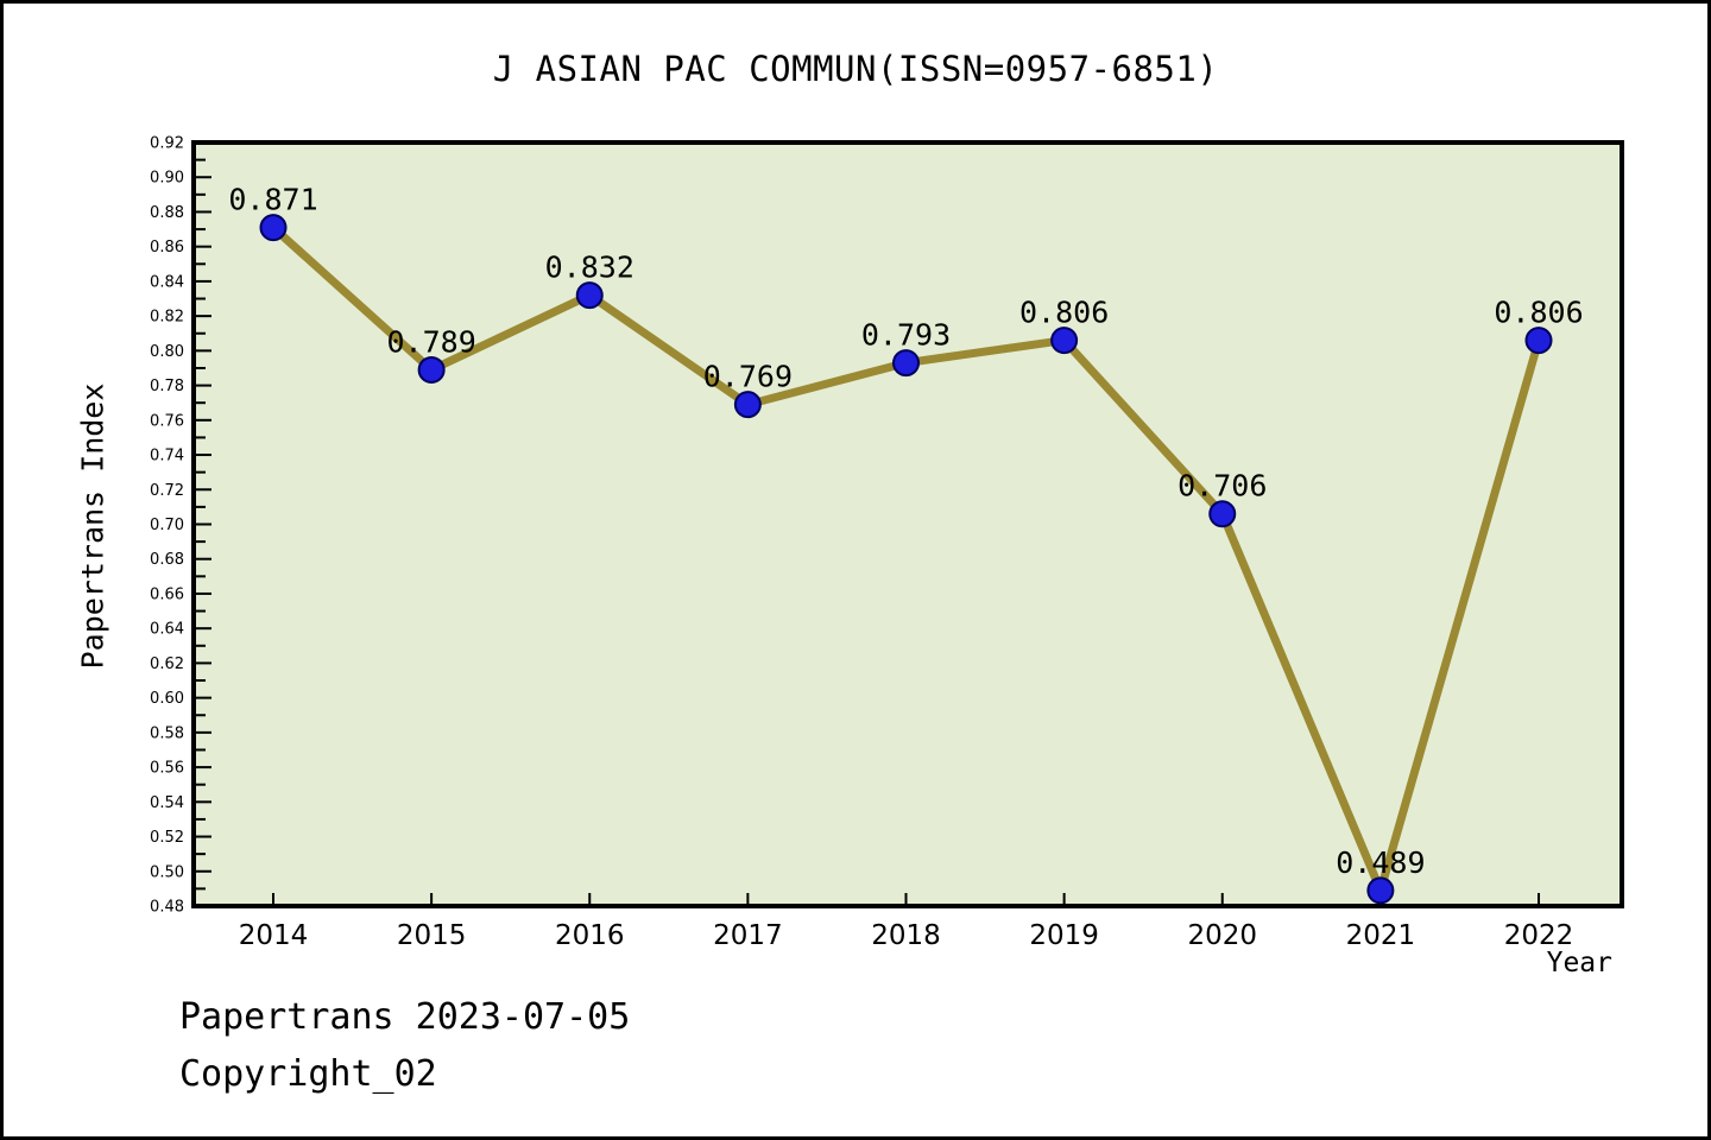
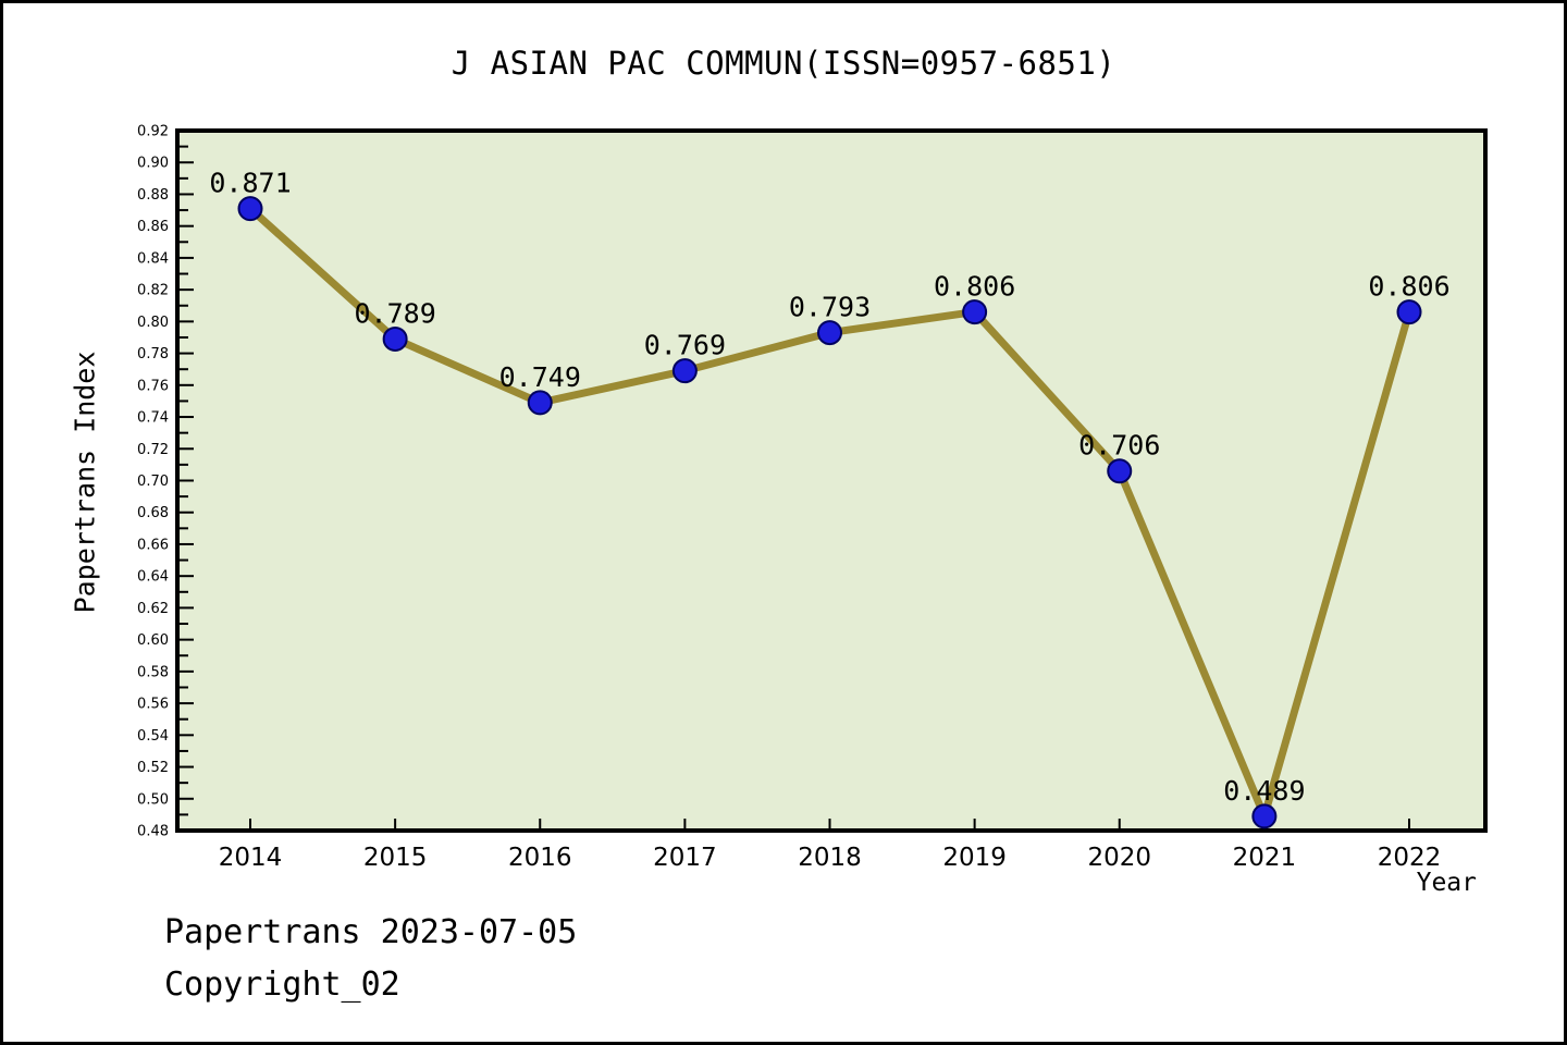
2016: 0.832 -> 0.749
